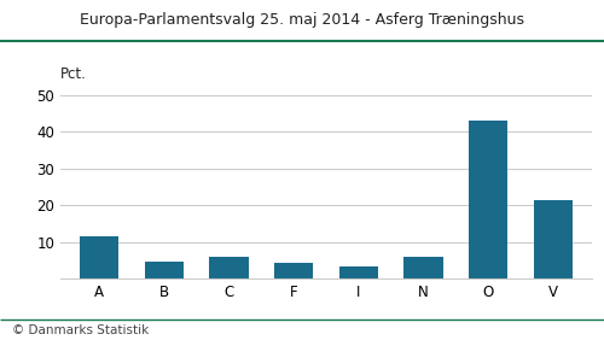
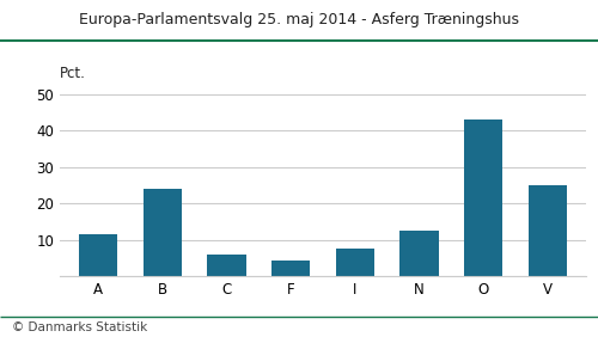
B: 4.7 -> 24.0
I: 3.4 -> 7.5
N: 6.0 -> 12.5
V: 21.4 -> 25.0
